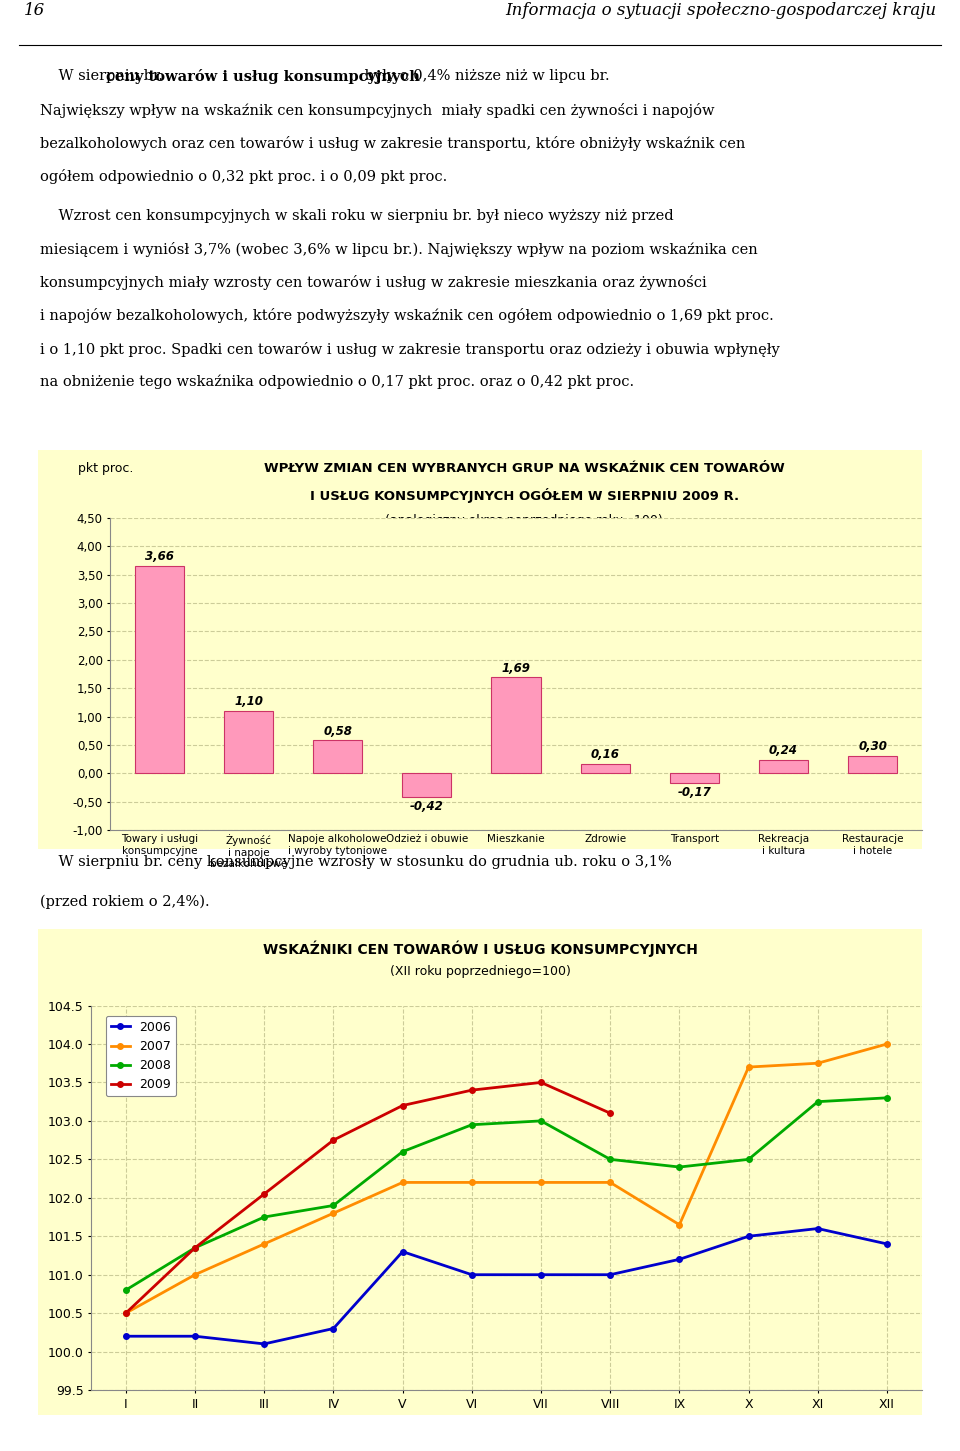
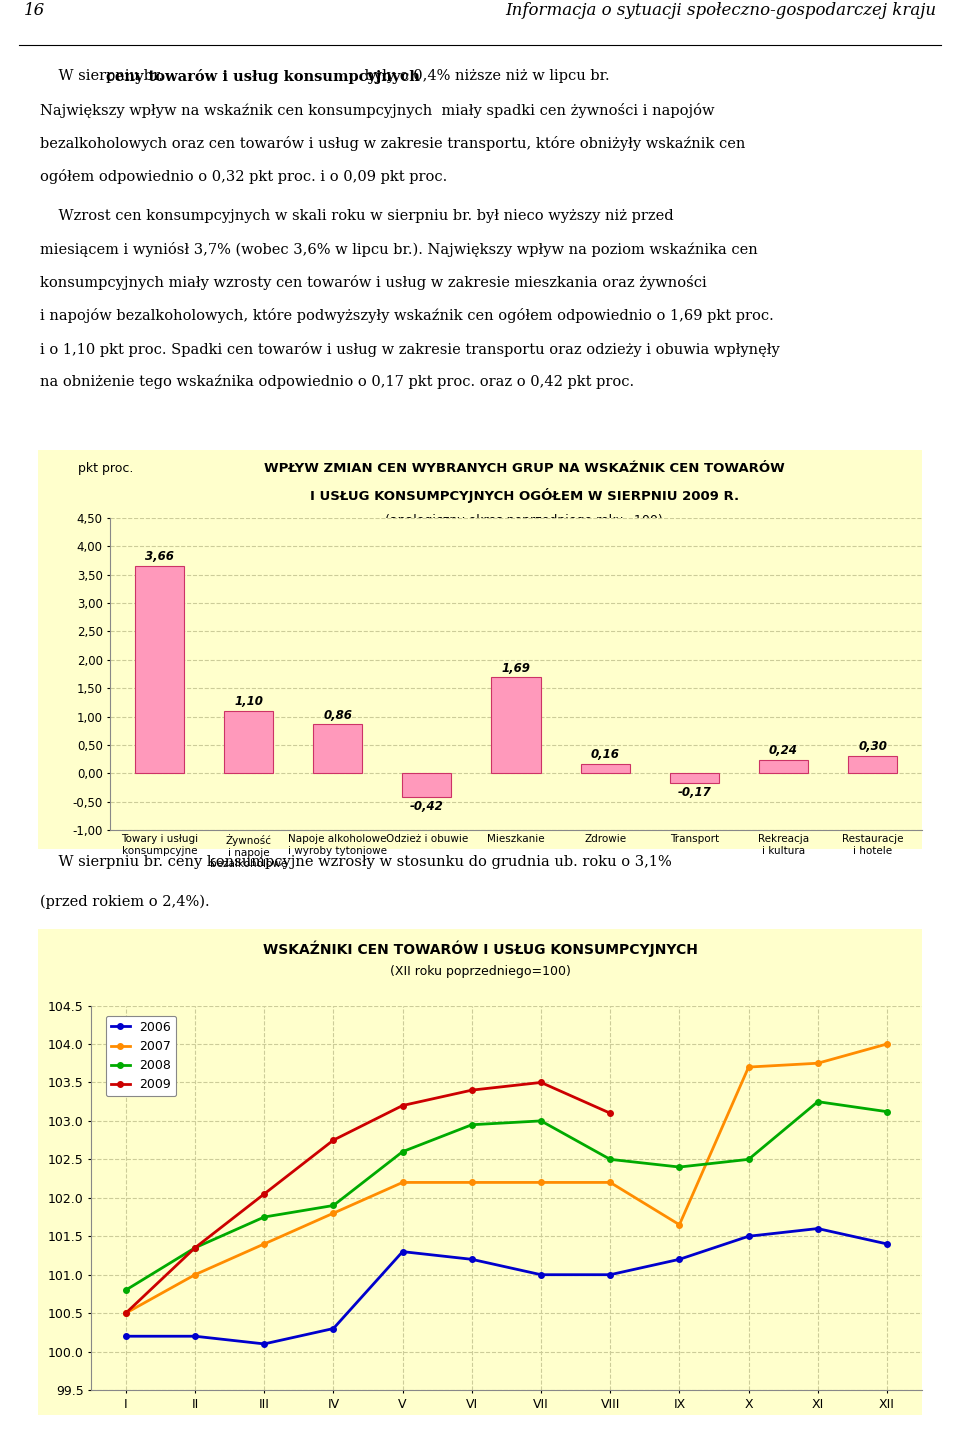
Napoje alkoholowe i wyroby tytoniowe: 0,58 -> 0,86
2006/VI: 101.0 -> 101.2
2008/XII: 103.30 -> 103.12
